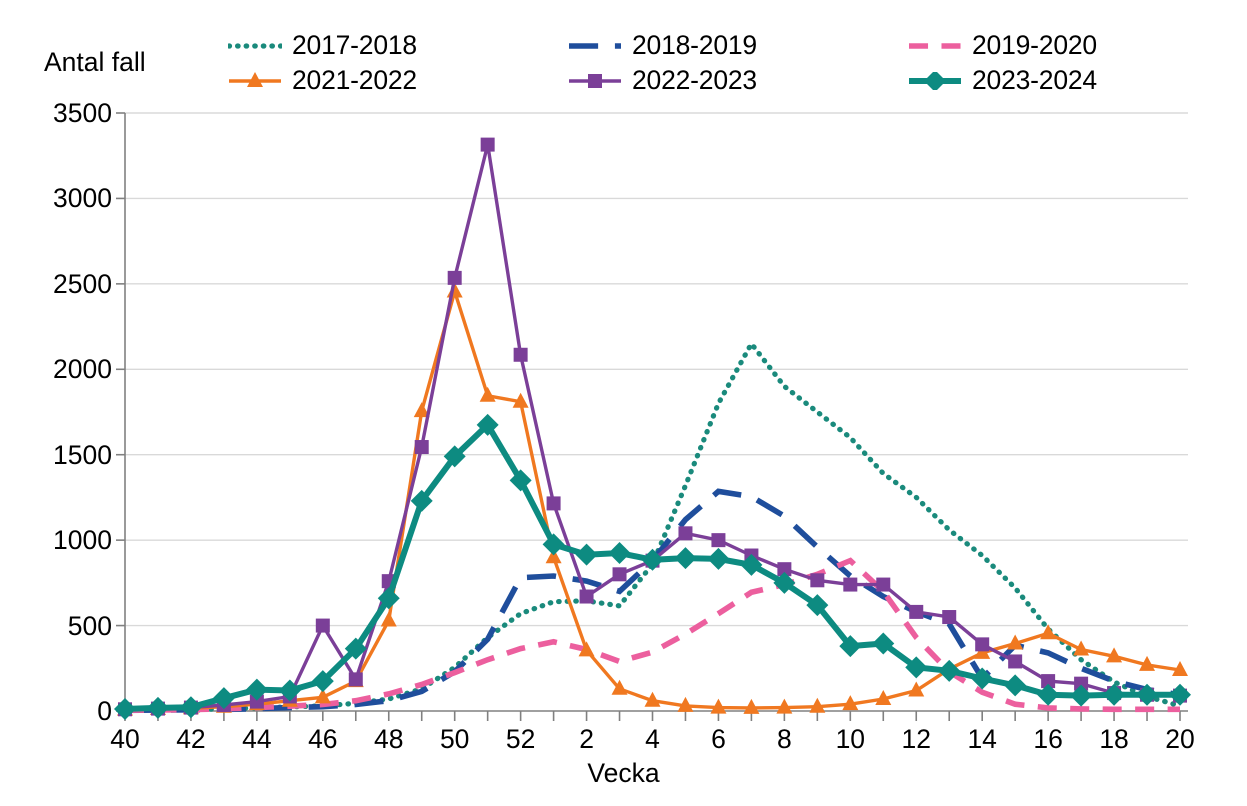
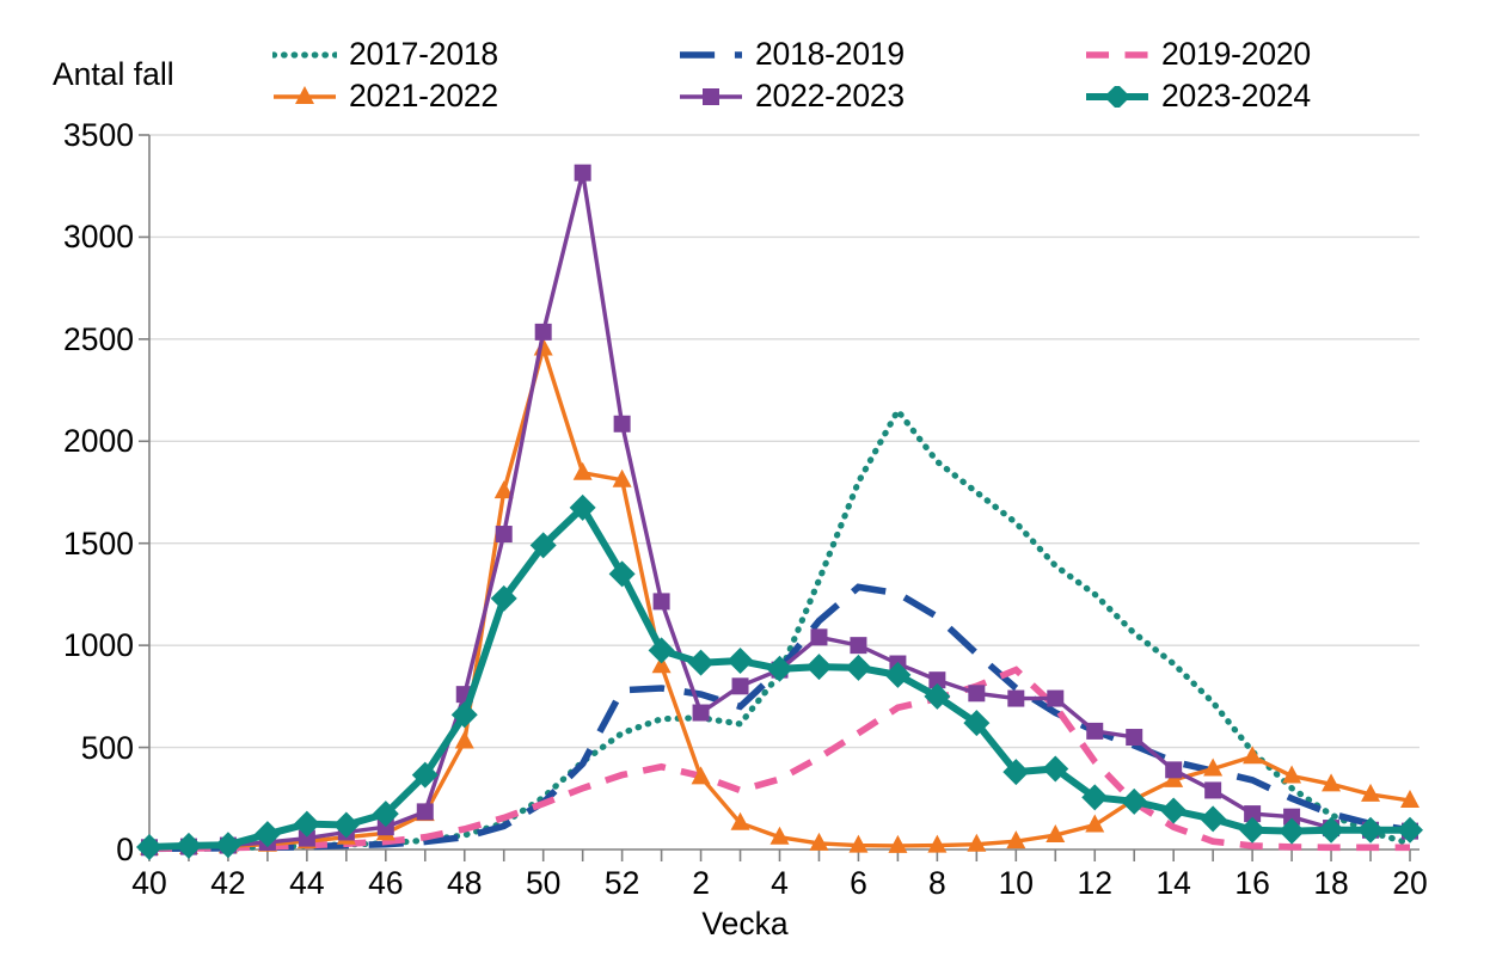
2022-2023/46: 500 -> 110
2018-2019/14: 190 -> 430
